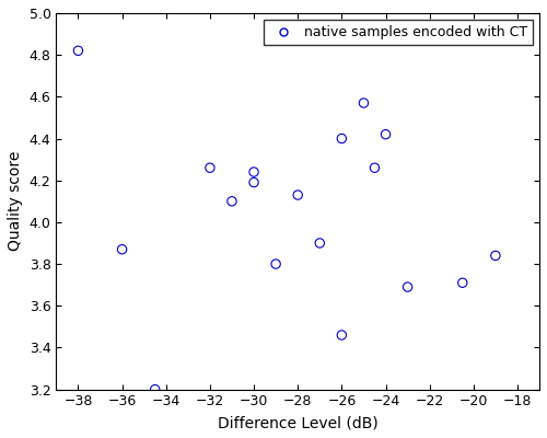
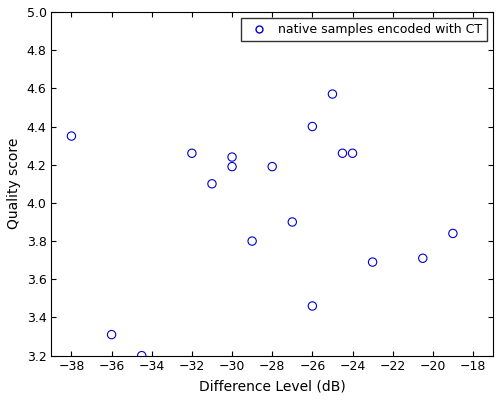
−38: 4.82 -> 4.35
−36: 3.87 -> 3.31
−28: 4.13 -> 4.19
−24: 4.42 -> 4.26
